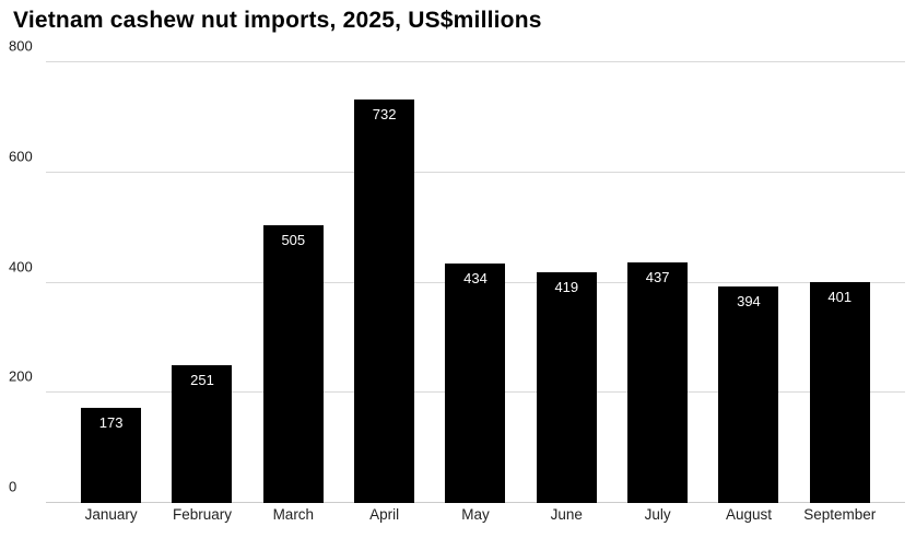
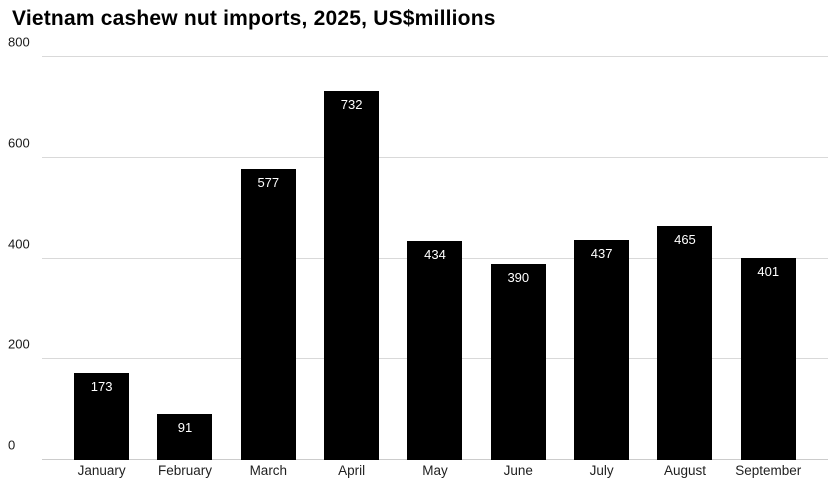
February: 251 -> 91
March: 505 -> 577
June: 419 -> 390
August: 394 -> 465
